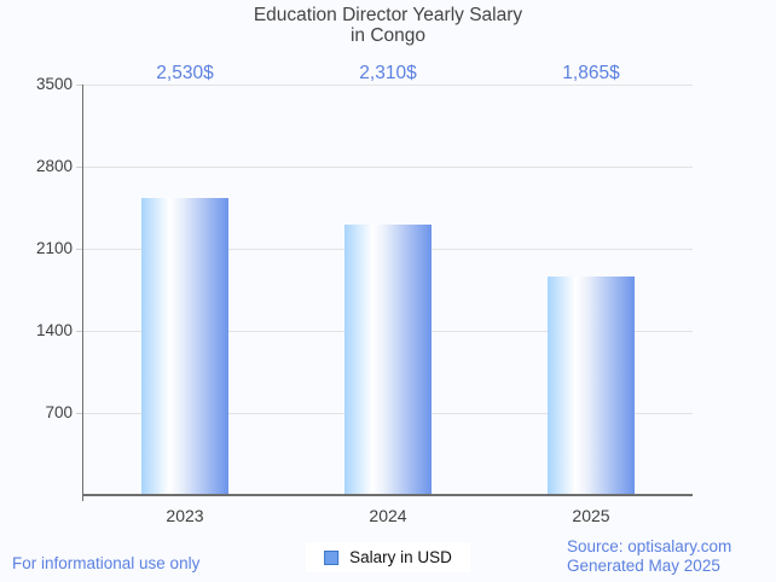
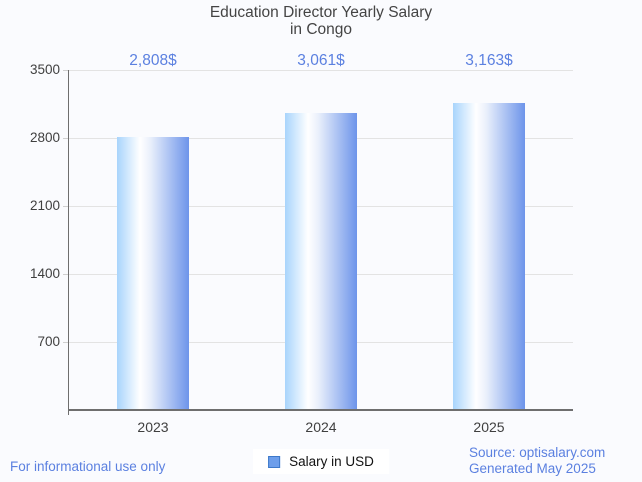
2023: 2,530 -> 2,808
2024: 2,310 -> 3,061
2025: 1,865 -> 3,163
